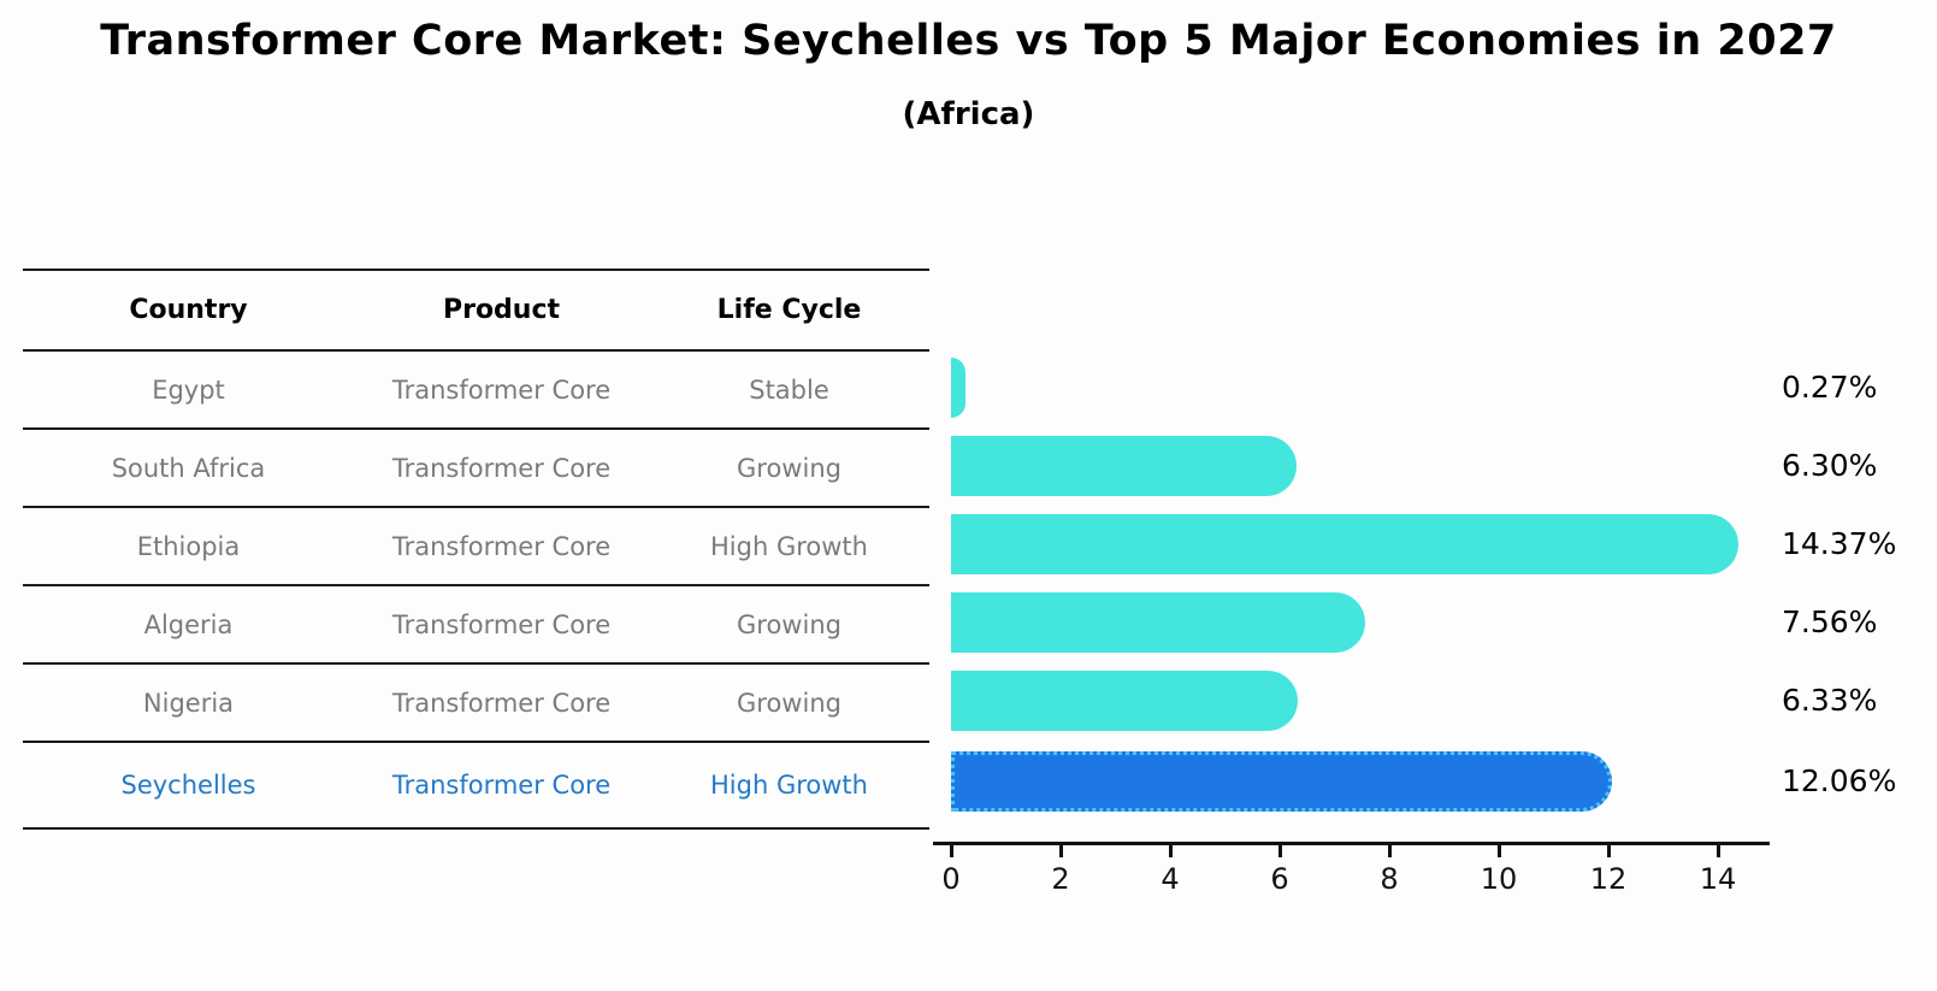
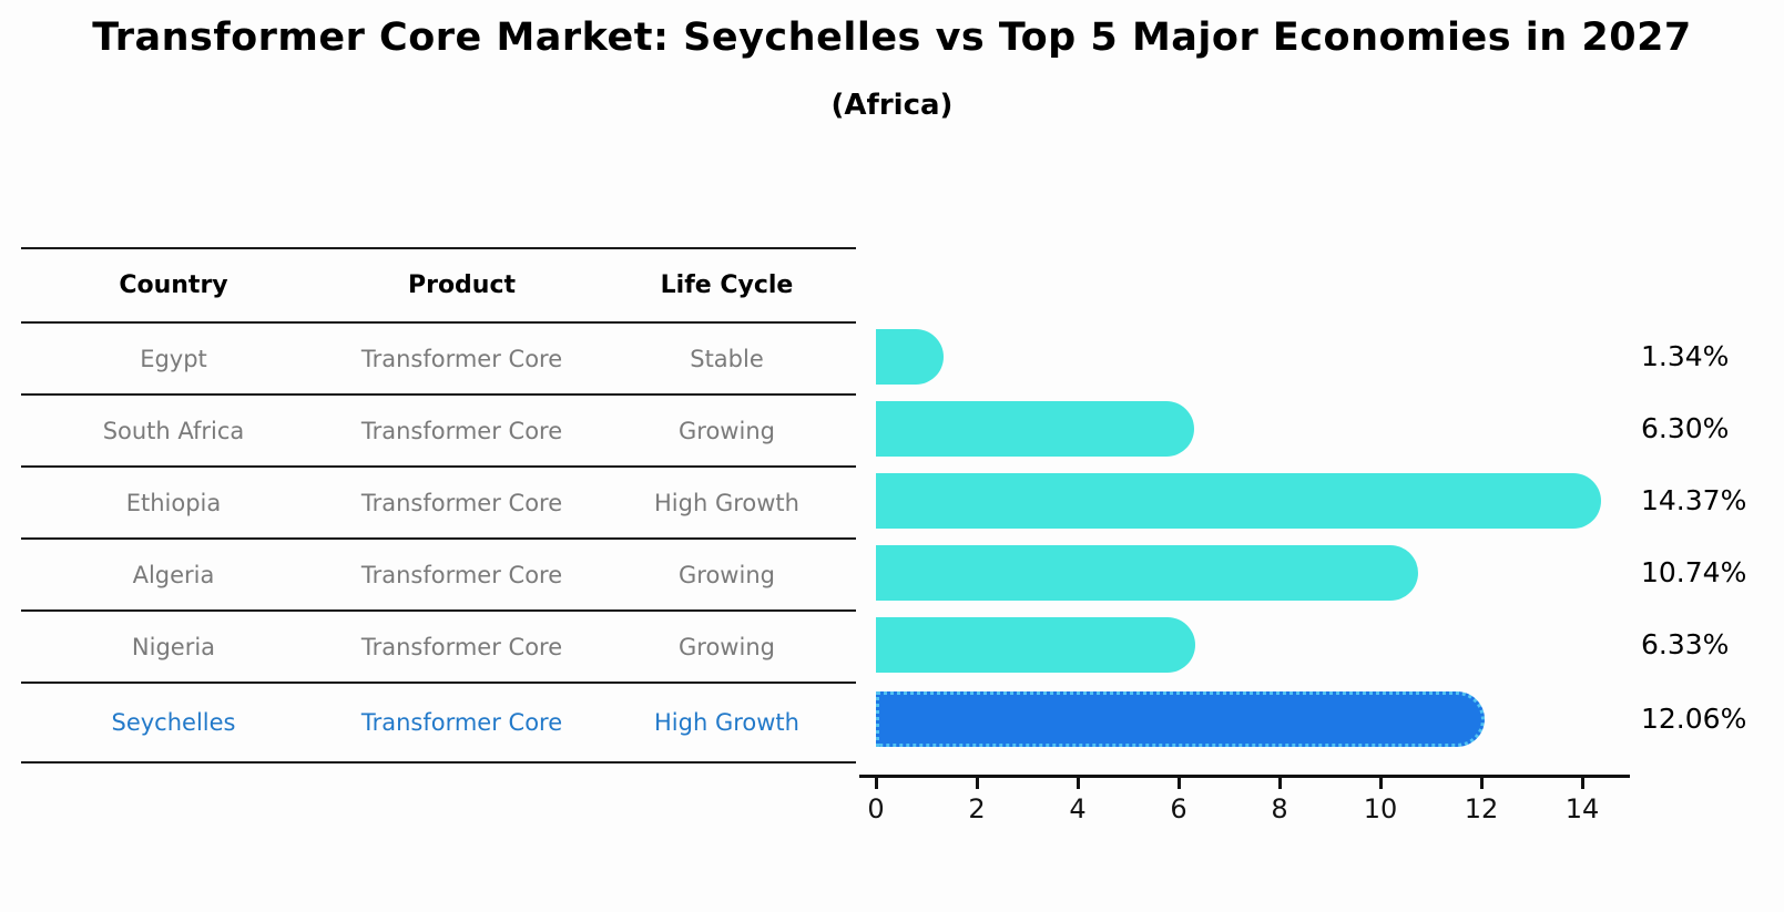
Egypt: 0.27% -> 1.34%
Algeria: 7.56% -> 10.74%
